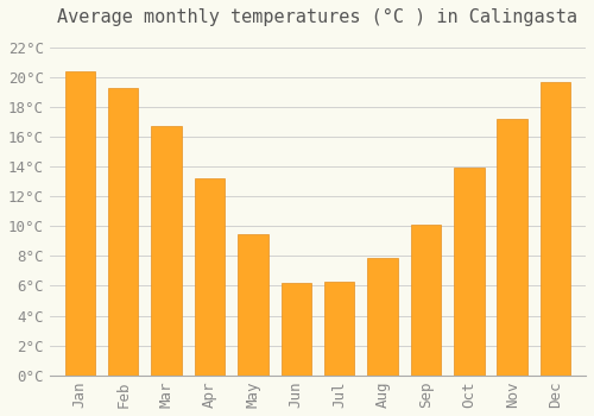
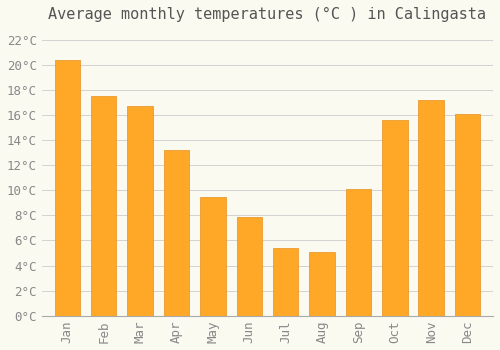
Feb: 19.3°C -> 17.5°C
Jun: 6.2°C -> 7.9°C
Jul: 6.3°C -> 5.4°C
Aug: 7.9°C -> 5.1°C
Oct: 13.9°C -> 15.6°C
Dec: 19.7°C -> 16.1°C
